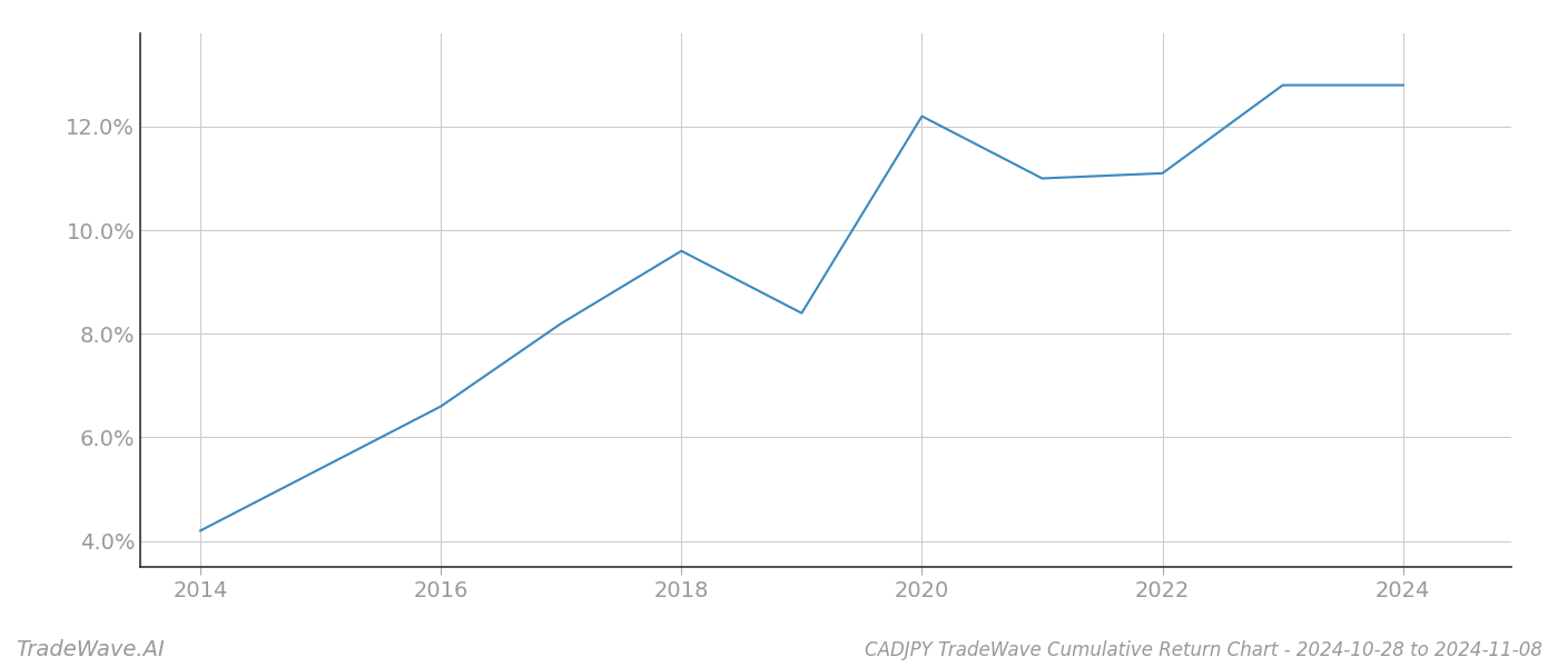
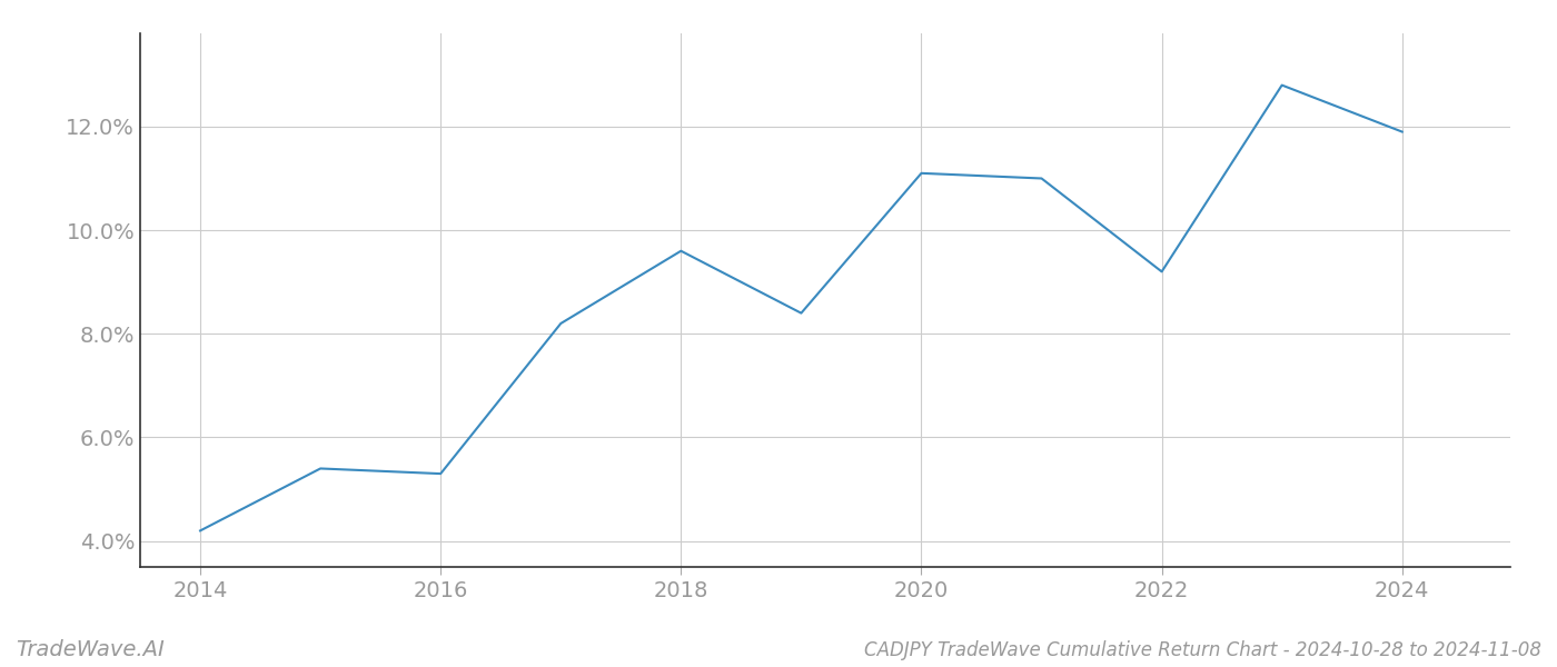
2016: 6.6% -> 5.3%
2020: 12.2% -> 11.1%
2022: 11.1% -> 9.2%
2024: 12.8% -> 11.9%
